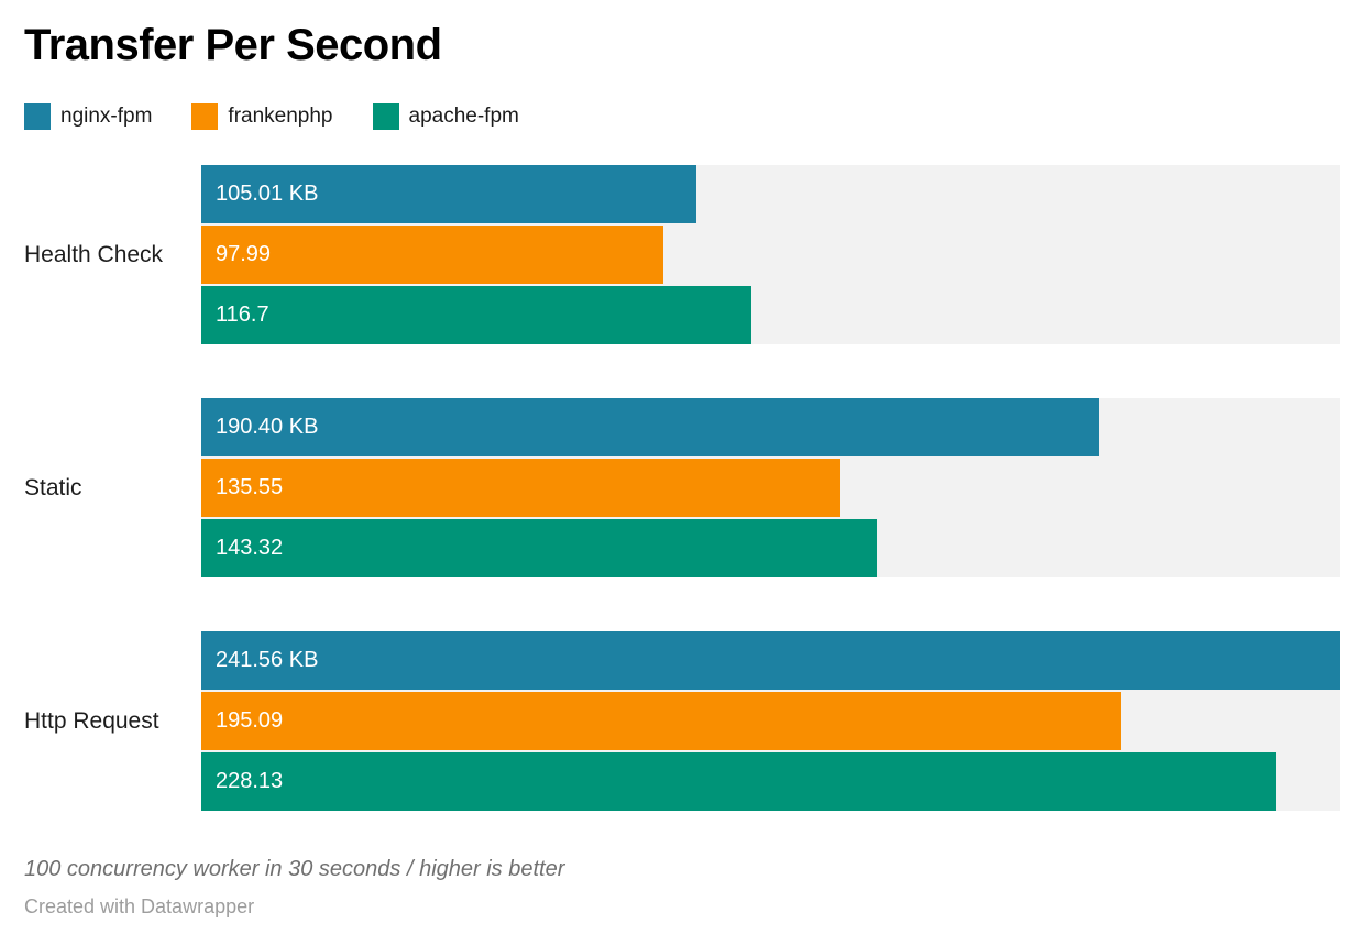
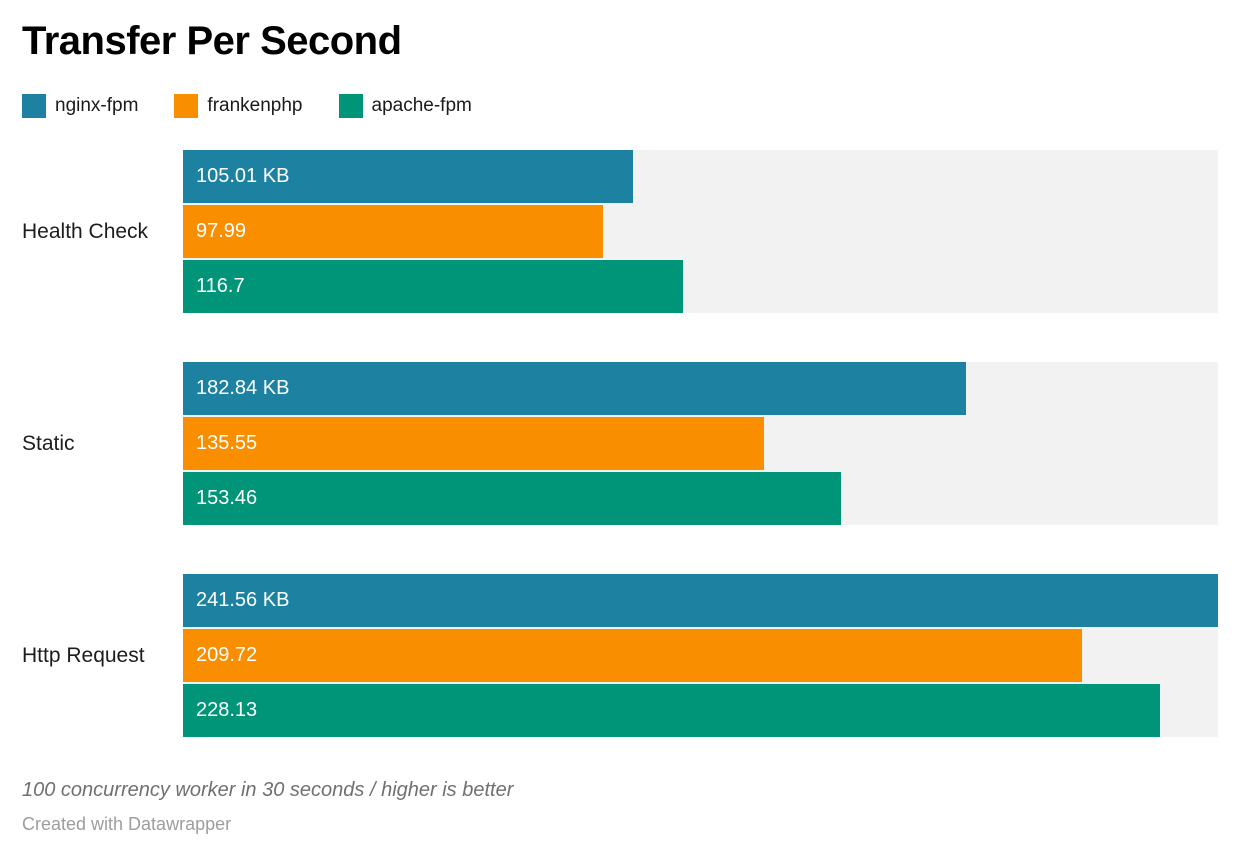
nginx-fpm/Static: 190.40 -> 182.84
apache-fpm/Static: 143.32 -> 153.46
frankenphp/Http Request: 195.09 -> 209.72
